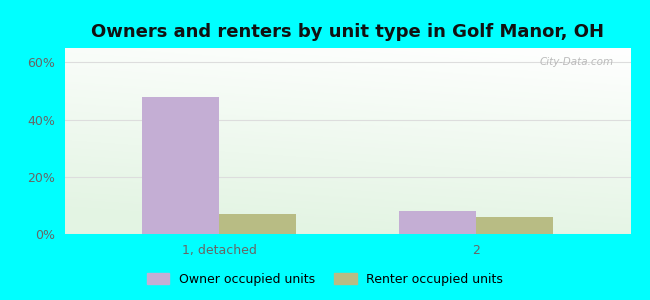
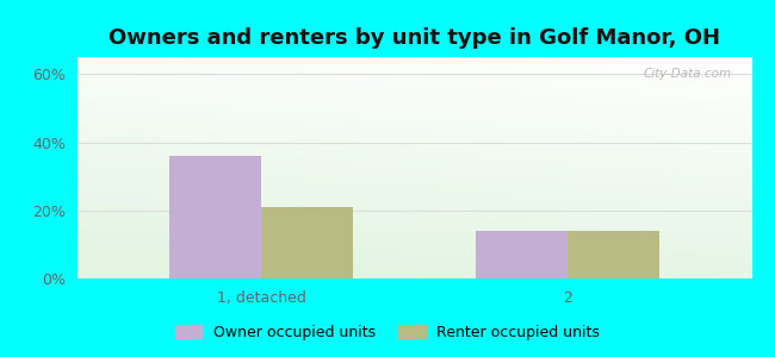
Owner occupied units/1, detached: 48% -> 36%
Renter occupied units/1, detached: 7% -> 21%
Owner occupied units/2: 8% -> 14%
Renter occupied units/2: 6% -> 14%
